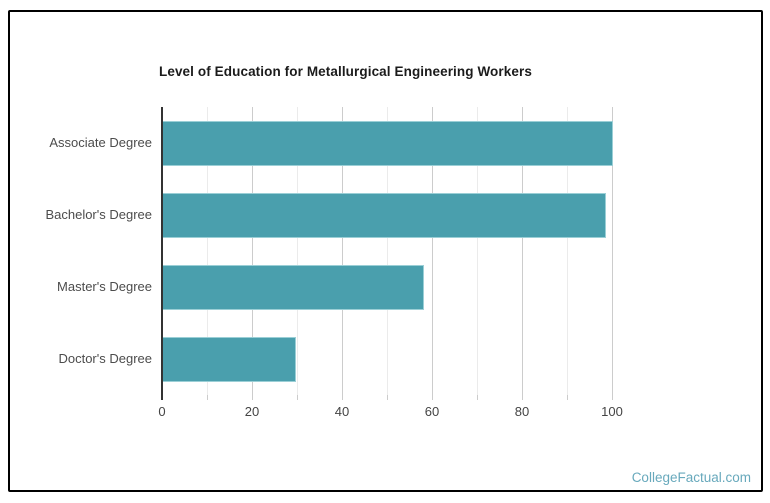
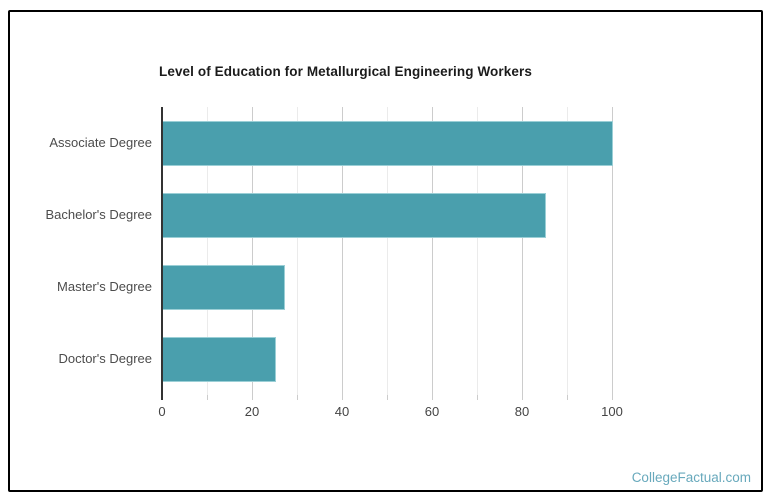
Bachelor's Degree: 98 -> 85
Master's Degree: 58 -> 27
Doctor's Degree: 30 -> 25
